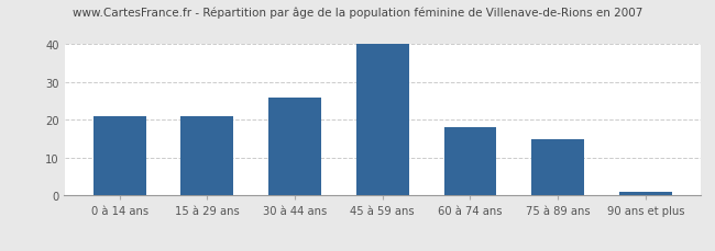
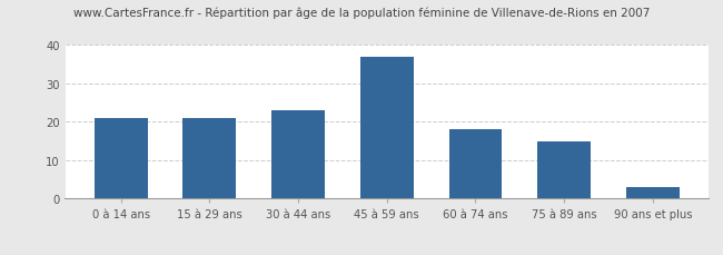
30 à 44 ans: 26 -> 23
45 à 59 ans: 40 -> 37
90 ans et plus: 1 -> 3
